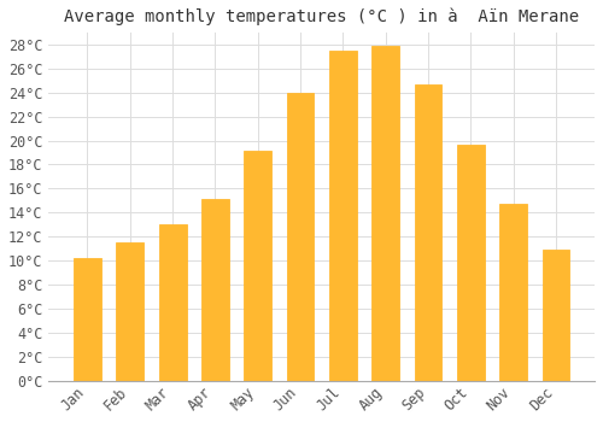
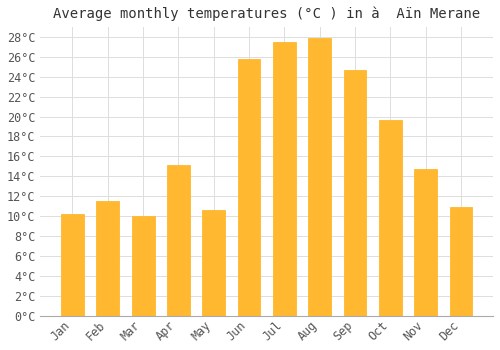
Mar: 13.0°C -> 10.0°C
May: 19.2°C -> 10.6°C
Jun: 24.0°C -> 25.8°C
